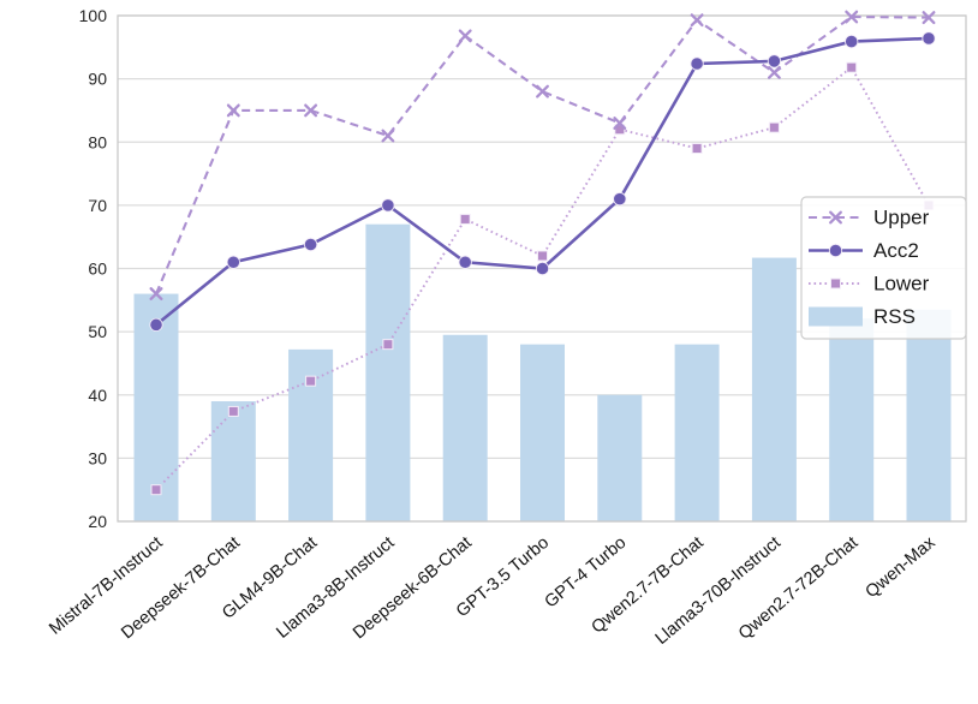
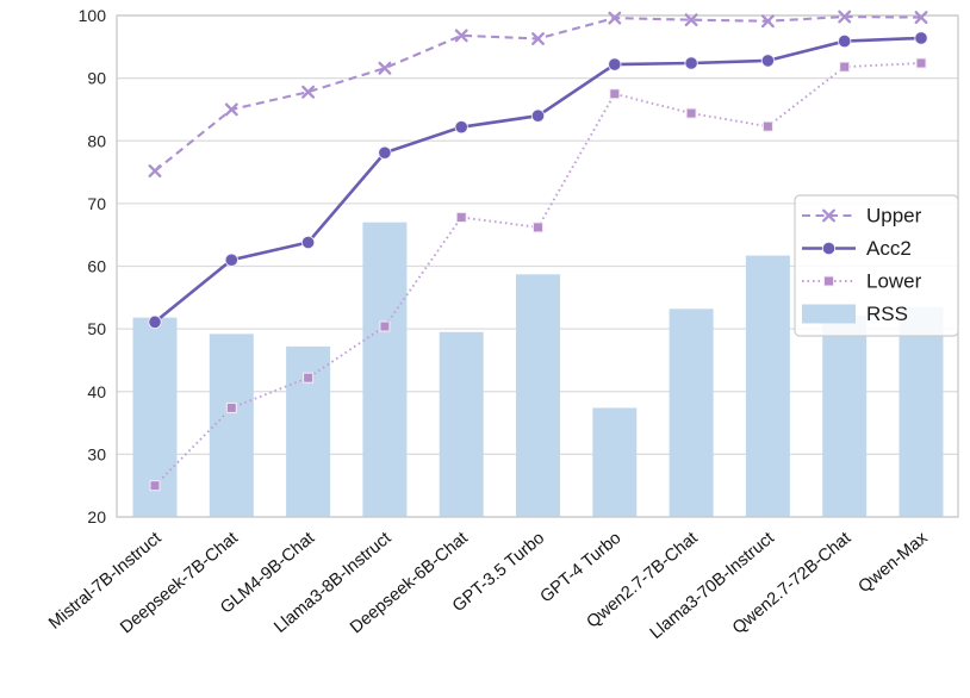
Upper/Mistral-7B-Instruct: 56 -> 75
RSS/Mistral-7B-Instruct: 56 -> 52
RSS/Deepseek-7B-Chat: 39 -> 49
Upper/GLM4-9B-Chat: 85 -> 88
Upper/Llama3-8B-Instruct: 81 -> 92
Acc2/Llama3-8B-Instruct: 70 -> 78
Lower/Llama3-8B-Instruct: 48 -> 50
Acc2/Deepseek-6B-Chat: 61 -> 82
Upper/GPT-3.5 Turbo: 88 -> 96
Acc2/GPT-3.5 Turbo: 60 -> 84
Lower/GPT-3.5 Turbo: 62 -> 66
RSS/GPT-3.5 Turbo: 48 -> 59
Upper/GPT-4 Turbo: 83 -> 100
Acc2/GPT-4 Turbo: 71 -> 92
Lower/GPT-4 Turbo: 82 -> 88
RSS/GPT-4 Turbo: 40 -> 37
Lower/Qwen2.7-7B-Chat: 79 -> 84
RSS/Qwen2.7-7B-Chat: 48 -> 53
Upper/Llama3-70B-Instruct: 91 -> 99
Lower/Qwen-Max: 70 -> 92
